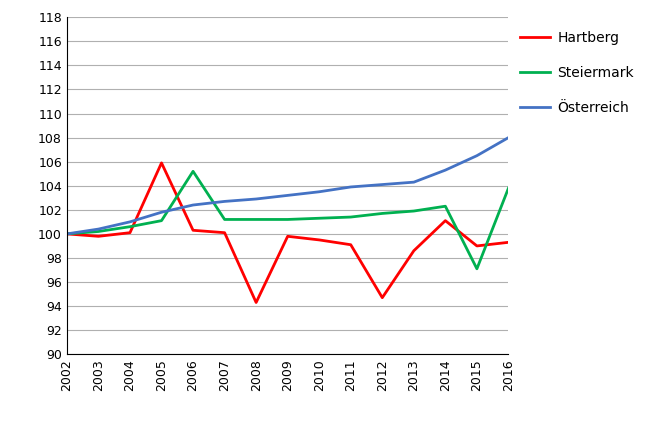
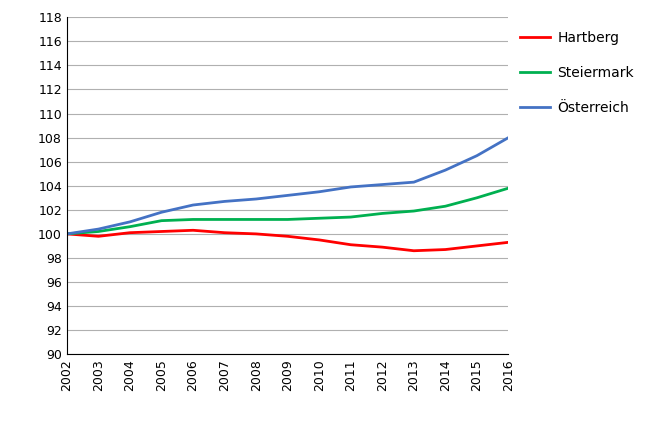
Hartberg/2005: 105.9 -> 100.2
Steiermark/2006: 105.2 -> 101.2
Hartberg/2008: 94.3 -> 100.0
Hartberg/2012: 94.7 -> 98.9
Hartberg/2014: 101.1 -> 98.7
Steiermark/2015: 97.1 -> 103.0
